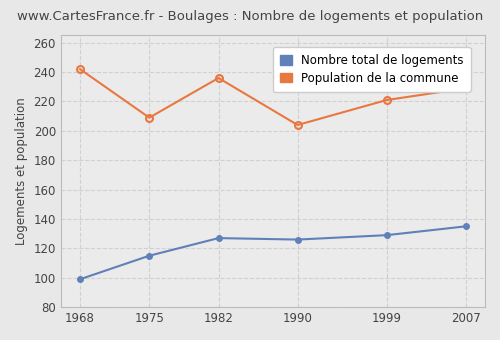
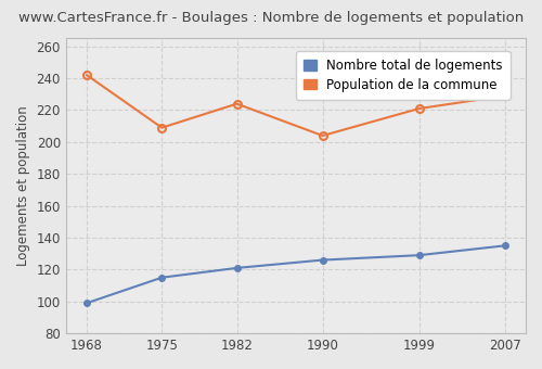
Nombre total de logements/1982: 127 -> 121
Population de la commune/1982: 236 -> 224
